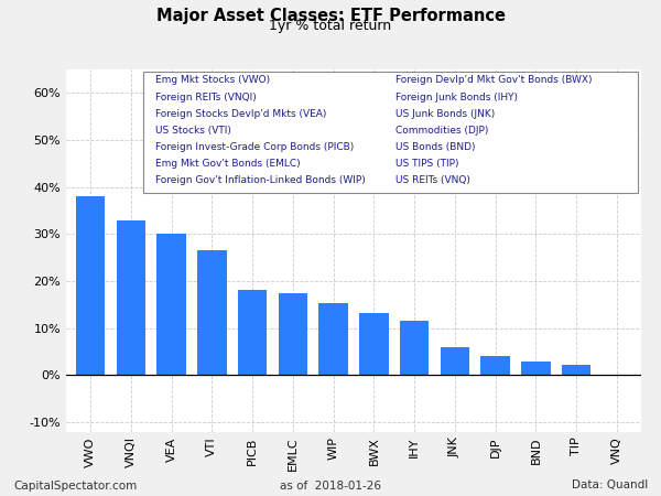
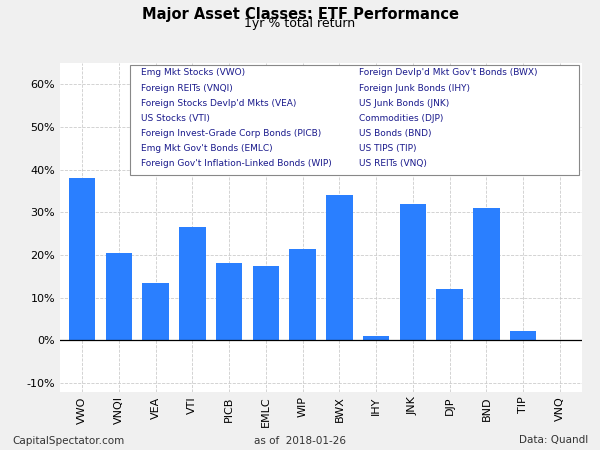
VNQI: 33.0% -> 20.5%
VEA: 30.0% -> 13.5%
WIP: 15.2% -> 21.5%
BWX: 13.3% -> 34.0%
IHY: 11.5% -> 1.0%
JNK: 6.0% -> 32.0%
DJP: 4.0% -> 12.0%
BND: 3.0% -> 31.0%
